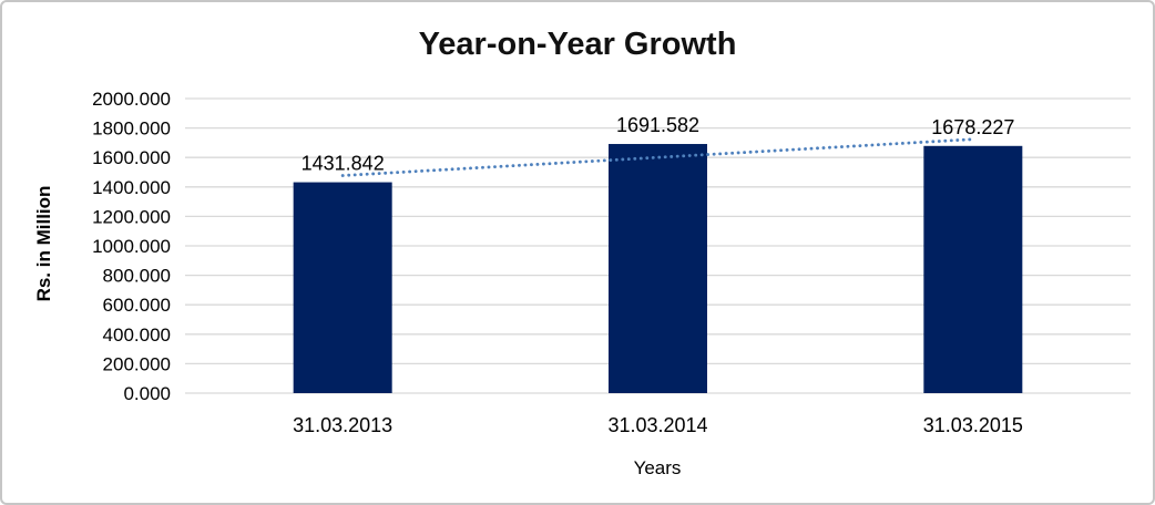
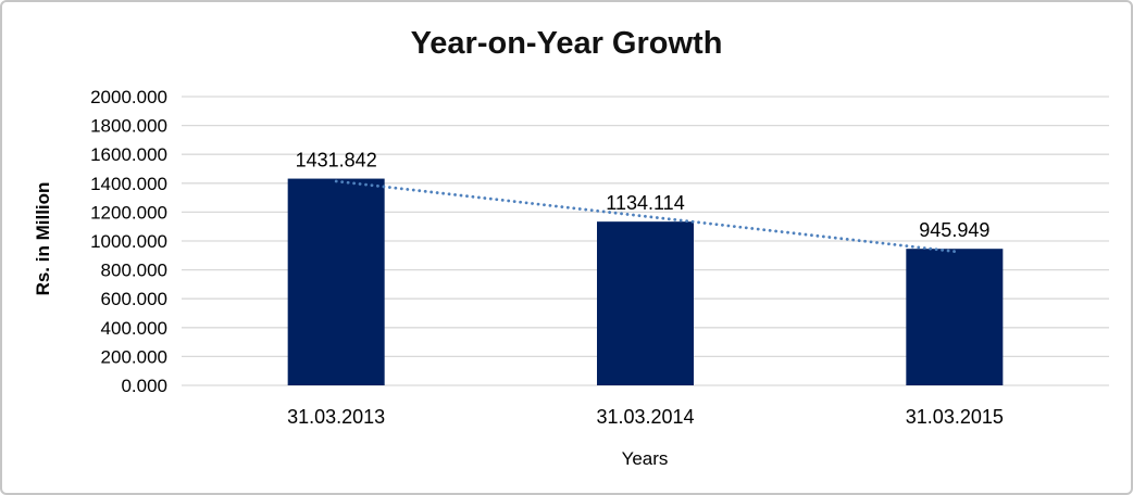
31.03.2014: 1691.582 -> 1134.114
31.03.2015: 1678.227 -> 945.949
